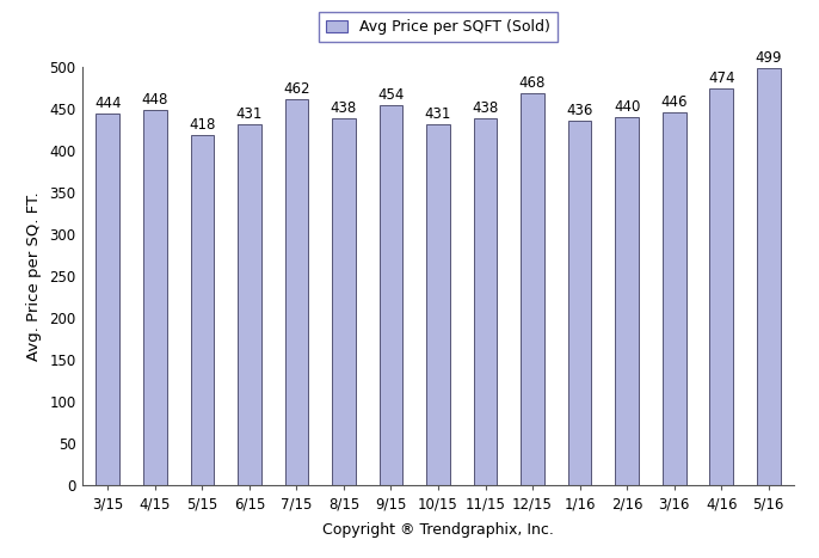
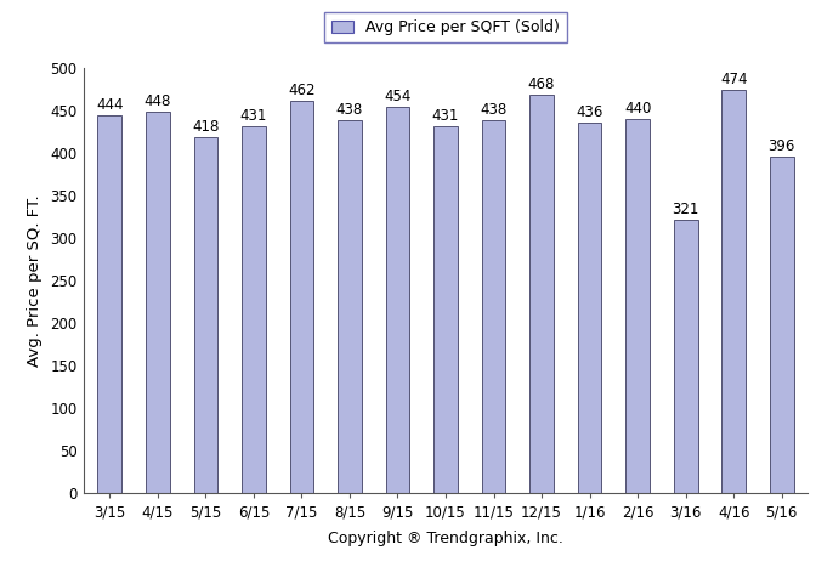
3/16: 446 -> 321
5/16: 499 -> 396
